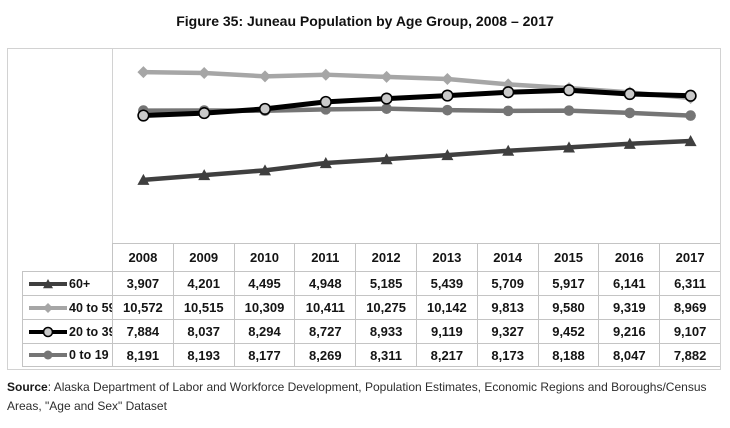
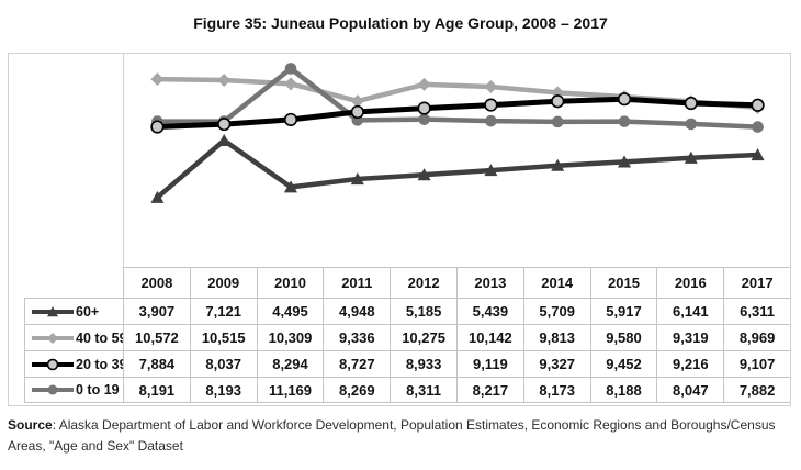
60+/2009: 4,201 -> 7,121
0 to 19/2010: 8,177 -> 11,169
40 to 59/2011: 10,411 -> 9,336
